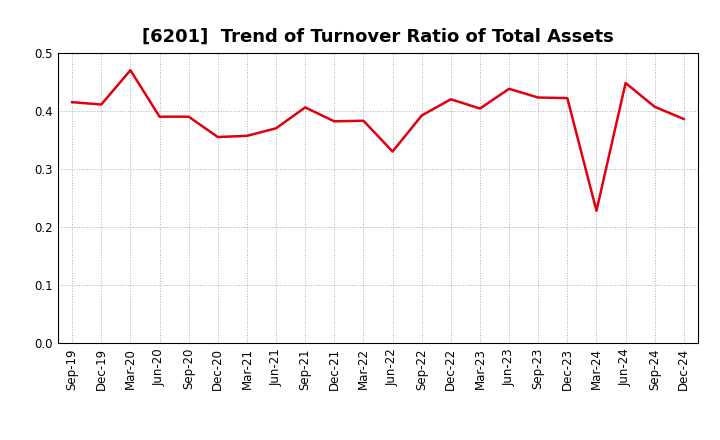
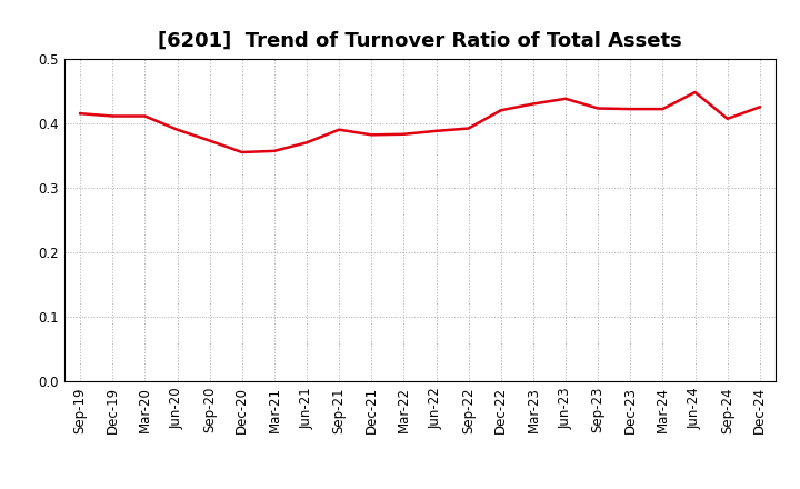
Mar-20: 0.470 -> 0.411
Sep-20: 0.390 -> 0.373
Sep-21: 0.406 -> 0.390
Jun-22: 0.330 -> 0.388
Mar-23: 0.404 -> 0.430
Mar-24: 0.228 -> 0.422
Dec-24: 0.386 -> 0.425
